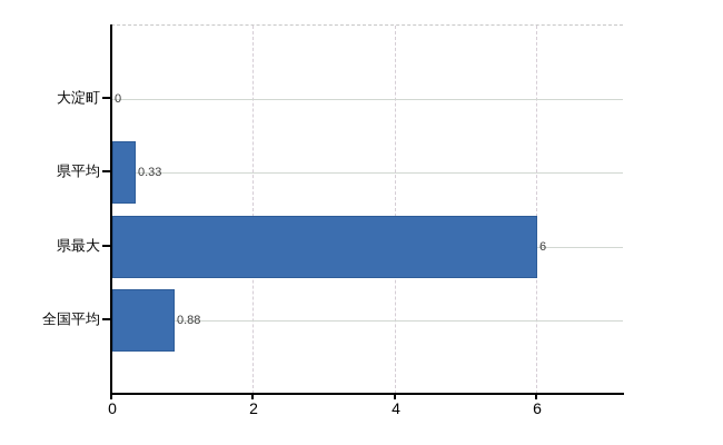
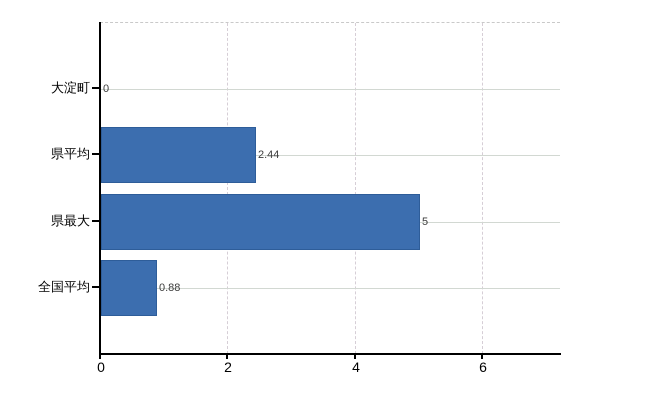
県平均: 0.33 -> 2.44
県最大: 6 -> 5
